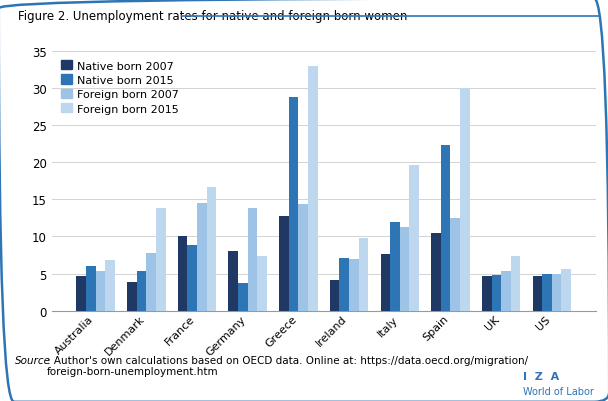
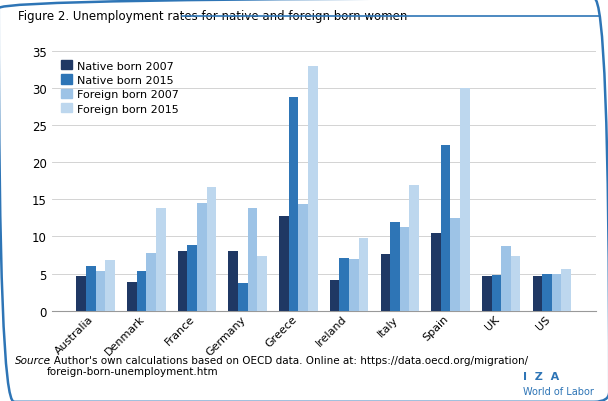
Native born 2007/France: 10.0 -> 8.1
Foreign born 2015/Italy: 19.6 -> 17.0
Foreign born 2007/UK: 5.4 -> 8.7
